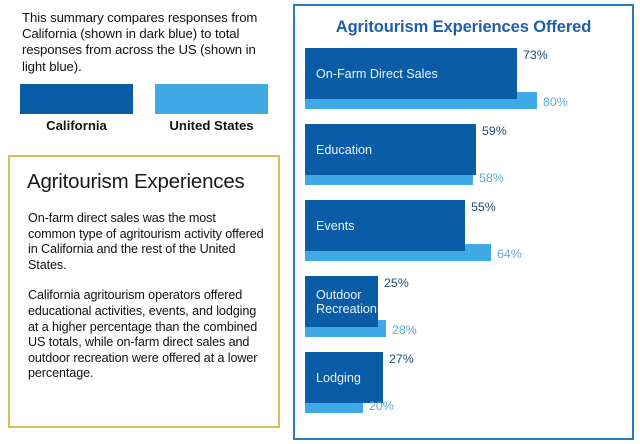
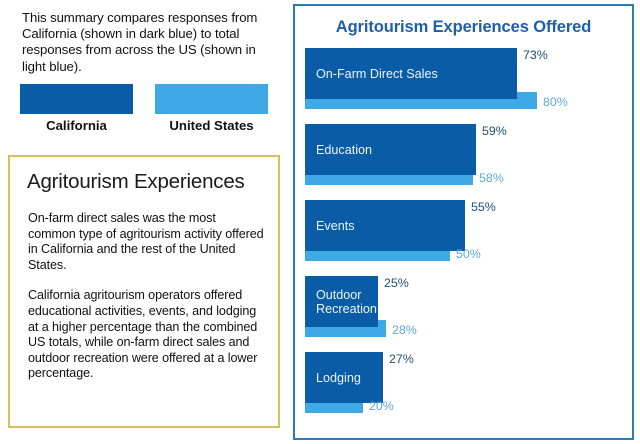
United States/Events: 64% -> 50%
